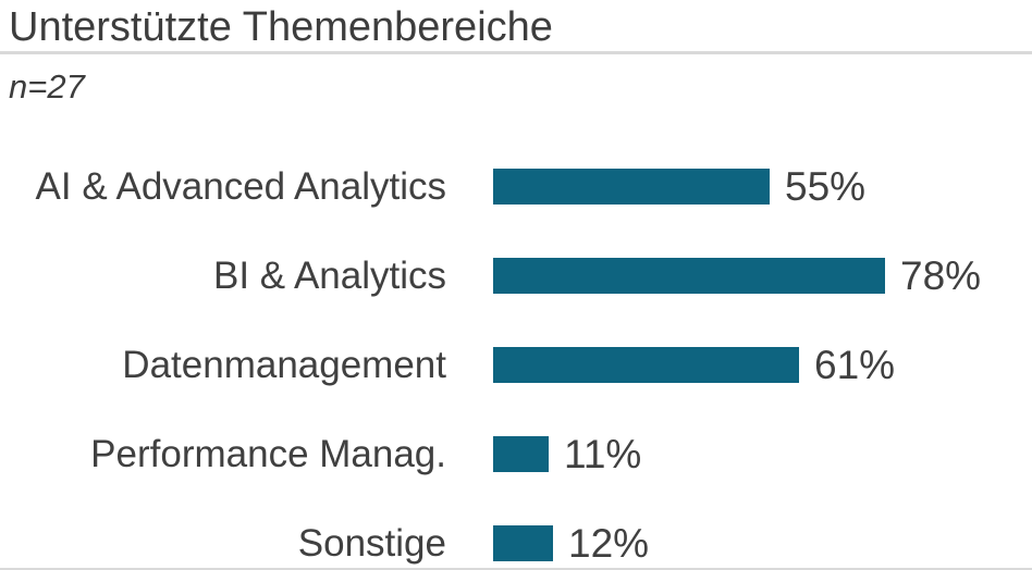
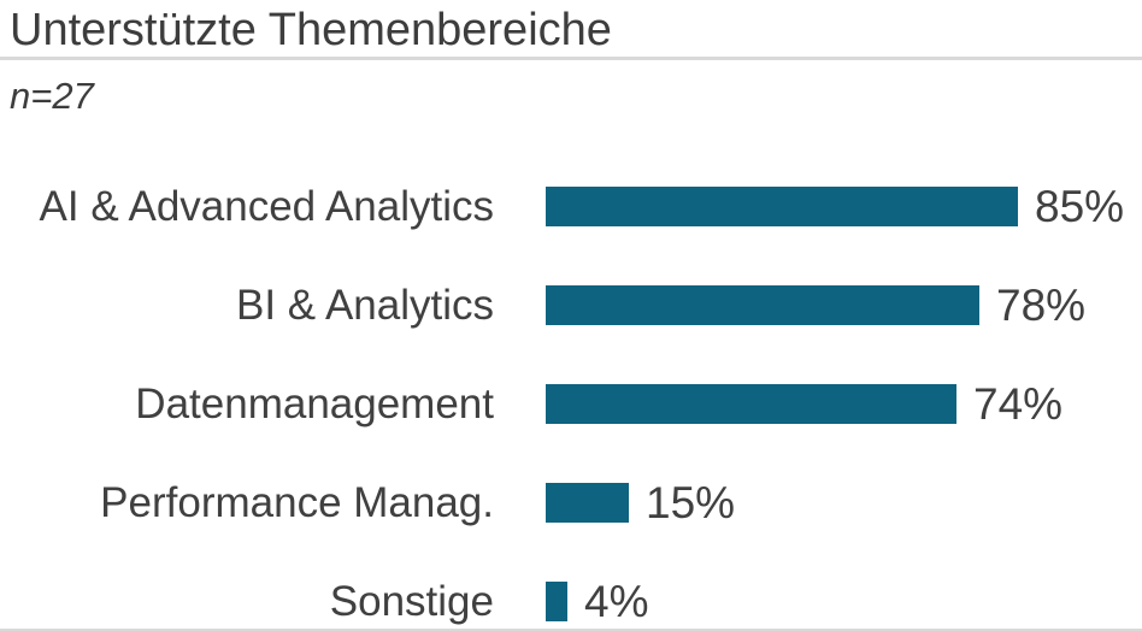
AI & Advanced Analytics: 55% -> 85%
Datenmanagement: 61% -> 74%
Performance Manag.: 11% -> 15%
Sonstige: 12% -> 4%
